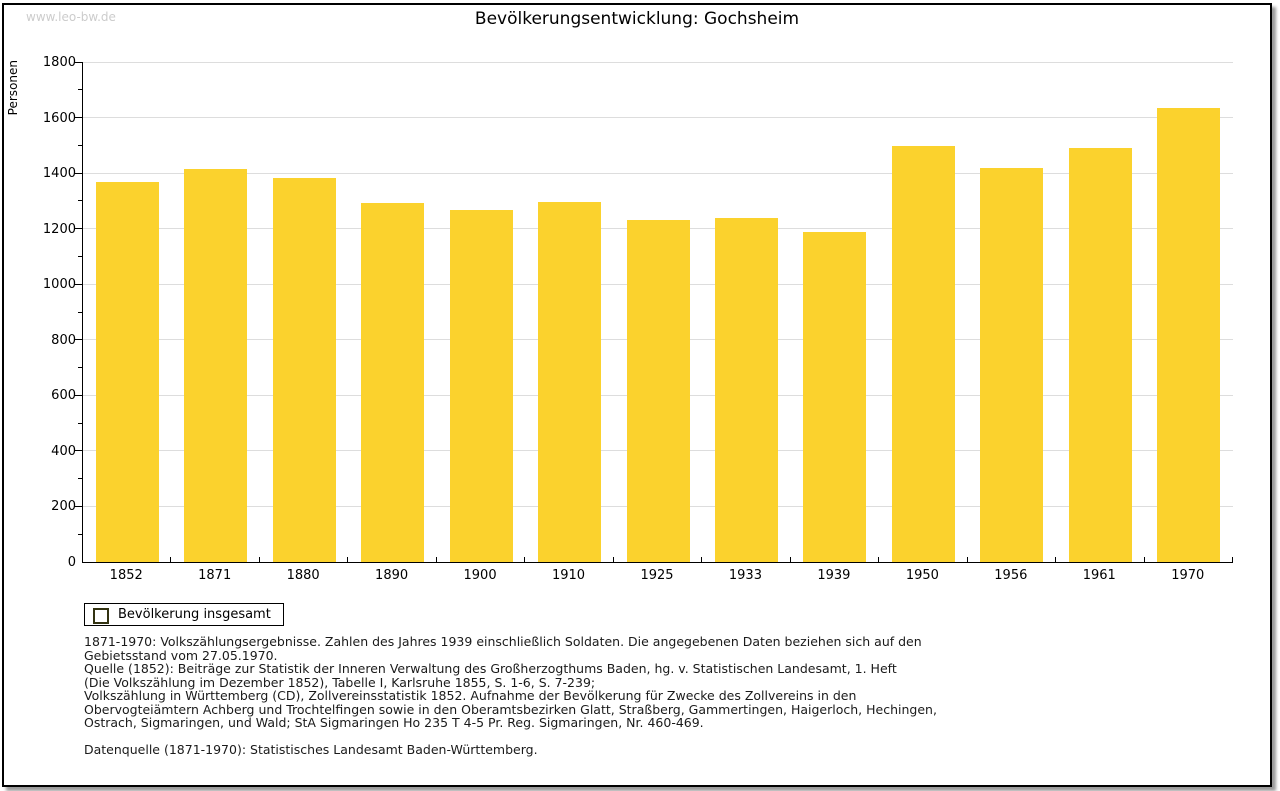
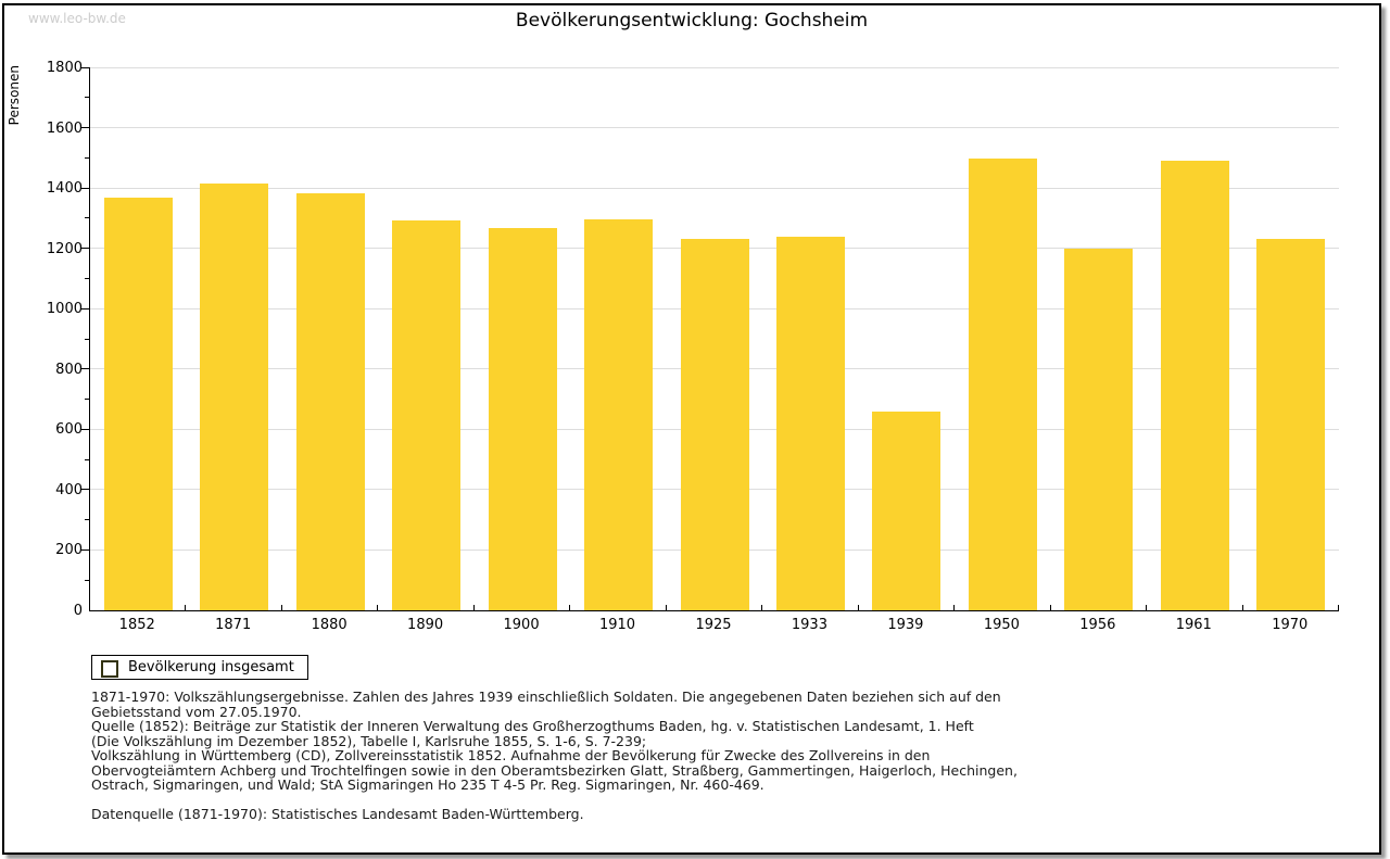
1939: 1190 -> 660
1956: 1420 -> 1200
1970: 1630 -> 1230
